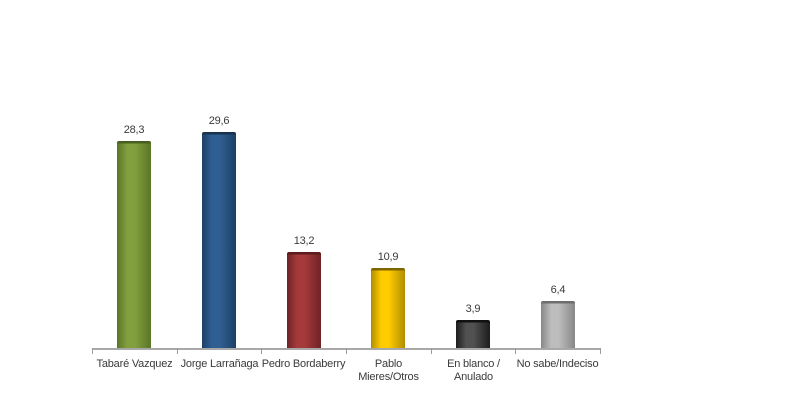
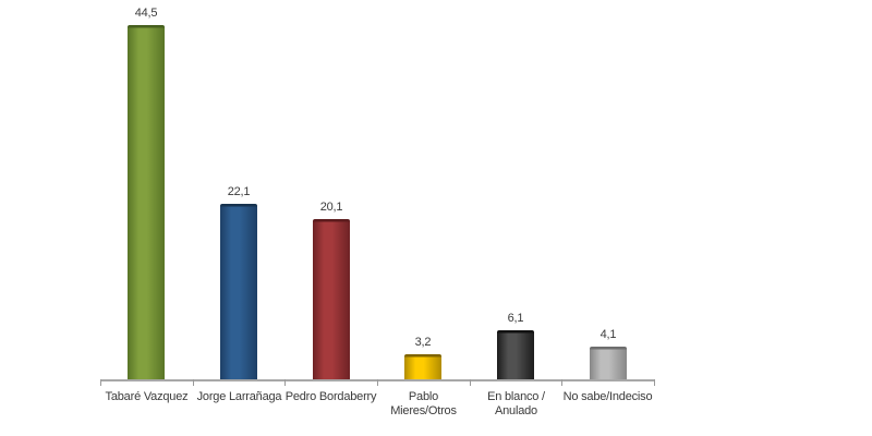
Tabaré Vazquez: 28,3 -> 44,5
Jorge Larrañaga: 29,6 -> 22,1
Pedro Bordaberry: 13,2 -> 20,1
Pablo Mieres/Otros: 10,9 -> 3,2
En blanco / Anulado: 3,9 -> 6,1
No sabe/Indeciso: 6,4 -> 4,1
